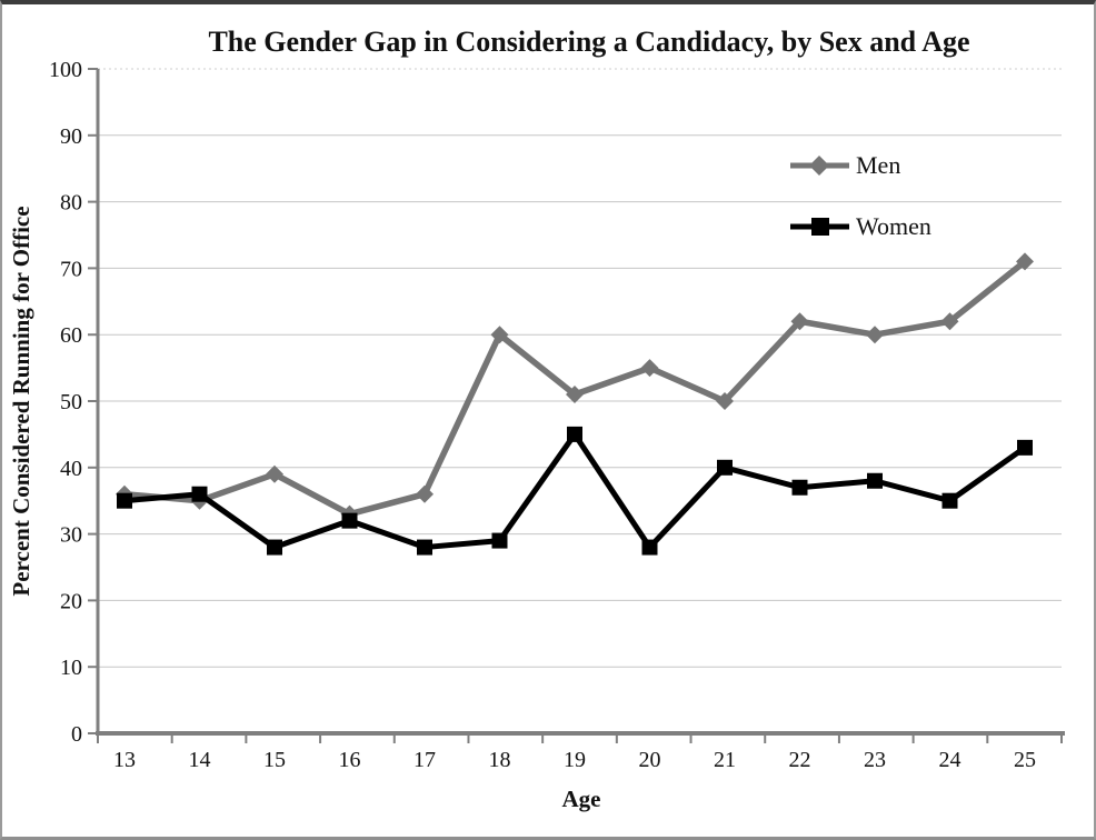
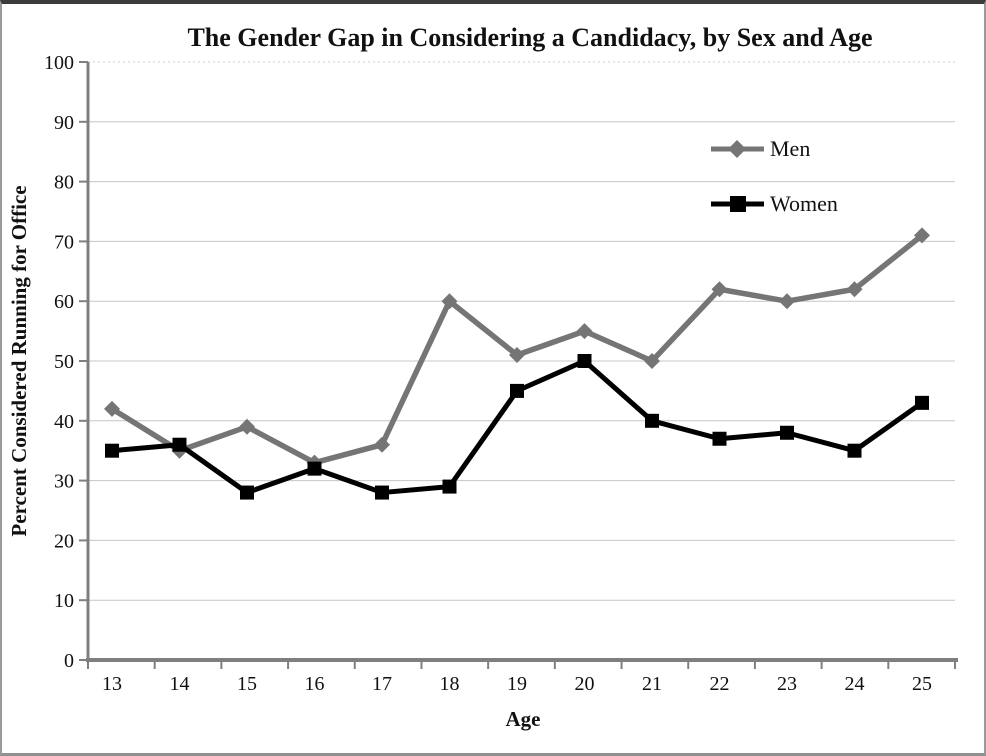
Men/13: 36 -> 42
Women/20: 28 -> 50
